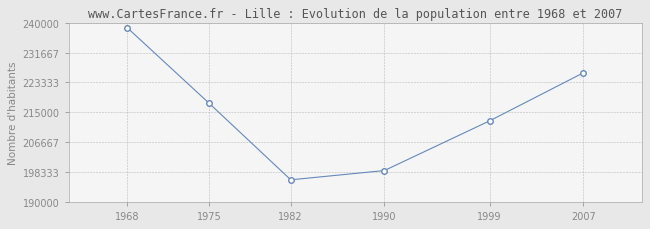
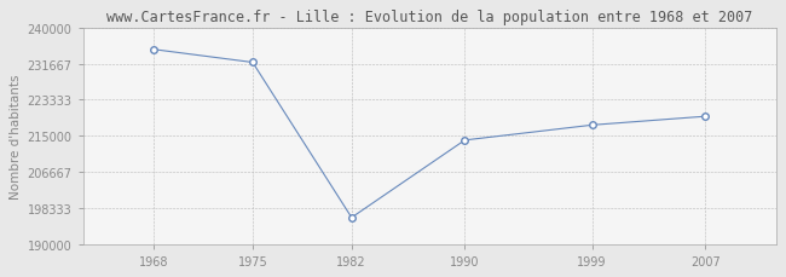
1968: 238700 -> 235000
1975: 217600 -> 232000
1990: 198700 -> 214000
1999: 212600 -> 217500
2007: 226000 -> 219500
